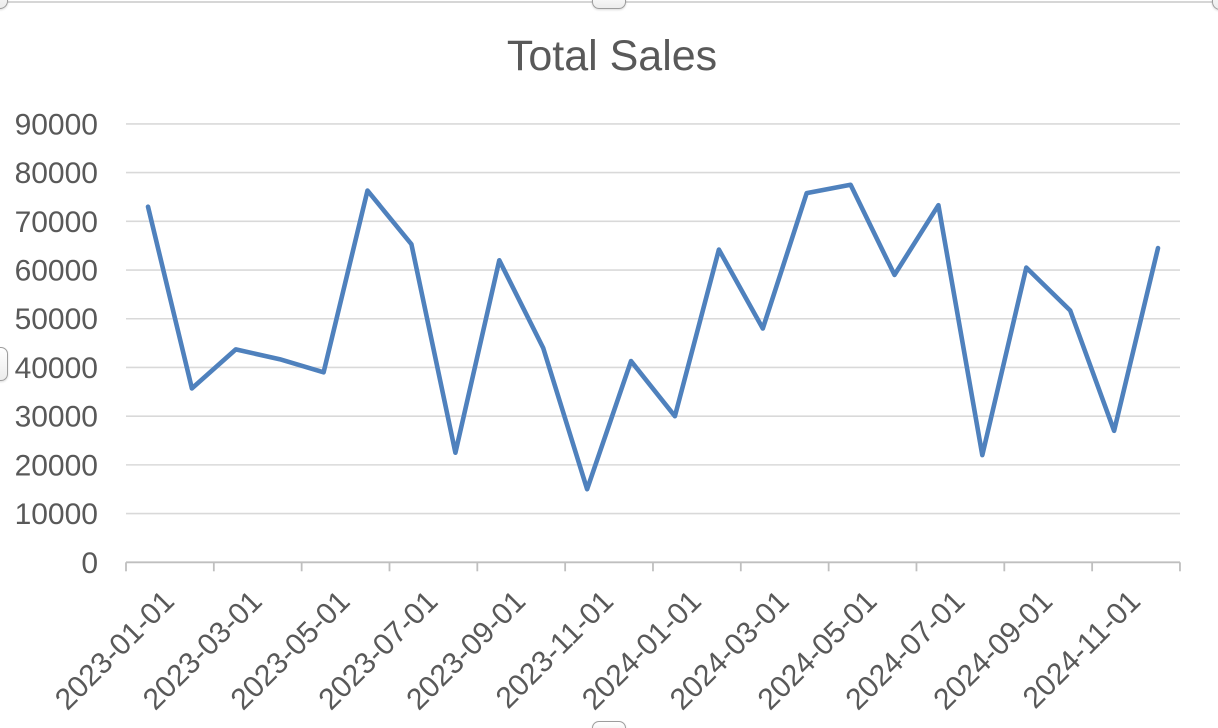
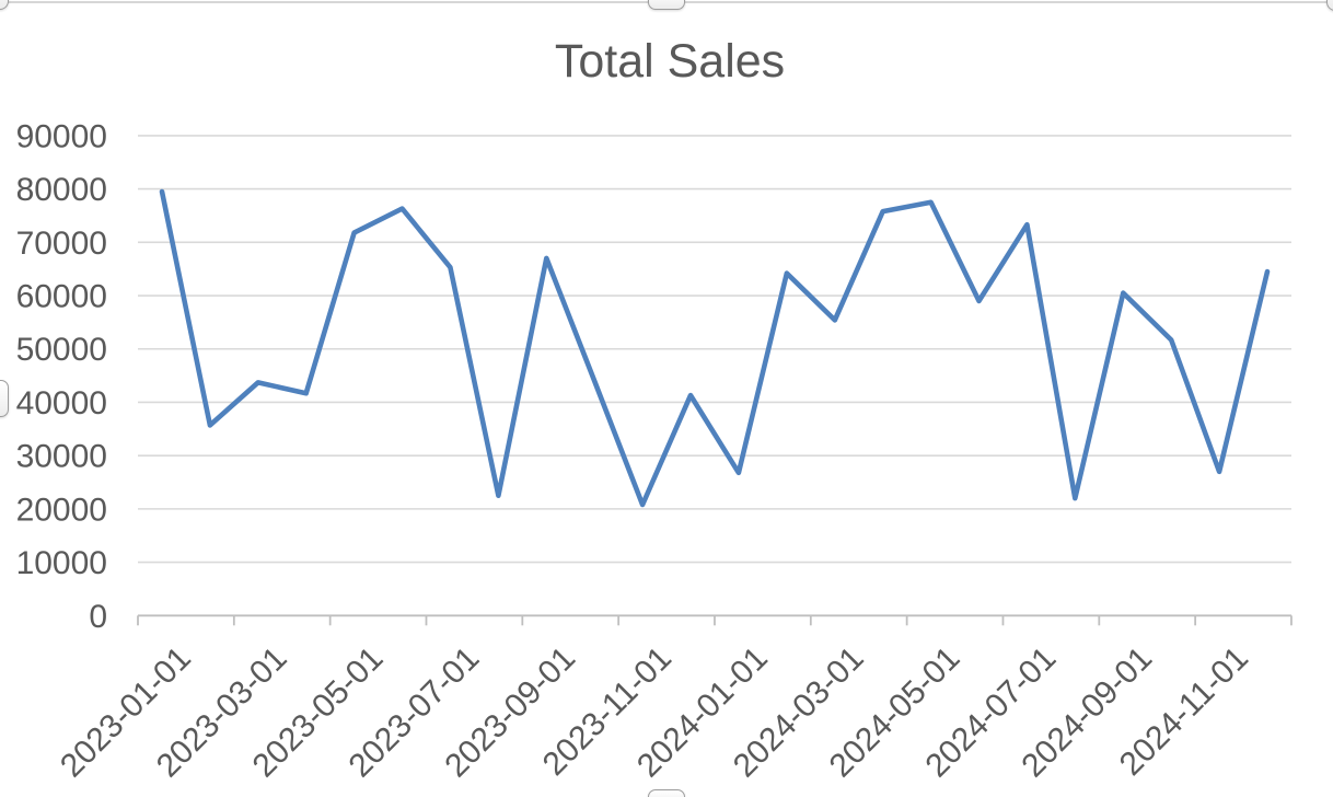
2023-01-01: 73000 -> 80000
2023-05-01: 39000 -> 72000
2023-09-01: 62000 -> 67000
2023-11-01: 15000 -> 21000
2024-01-01: 30000 -> 27000
2024-03-01: 48000 -> 55000
